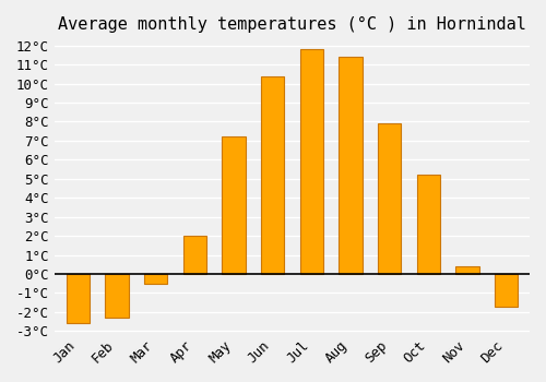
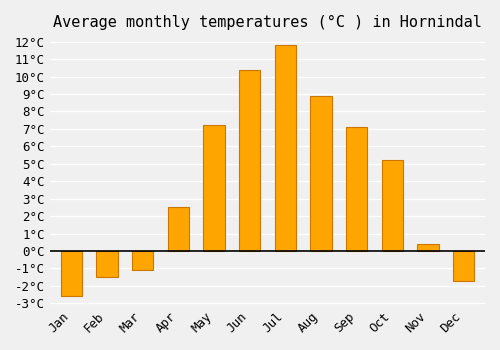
Feb: -2.3°C -> -1.5°C
Mar: -0.5°C -> -1.1°C
Apr: 2.0°C -> 2.5°C
Aug: 11.4°C -> 8.9°C
Sep: 7.9°C -> 7.1°C
